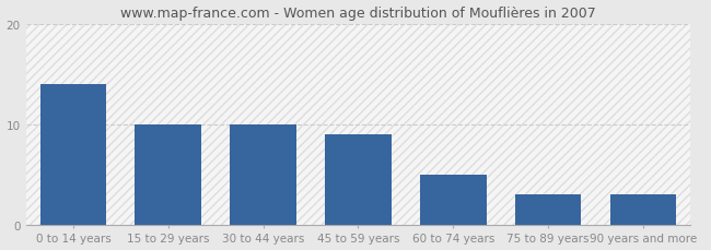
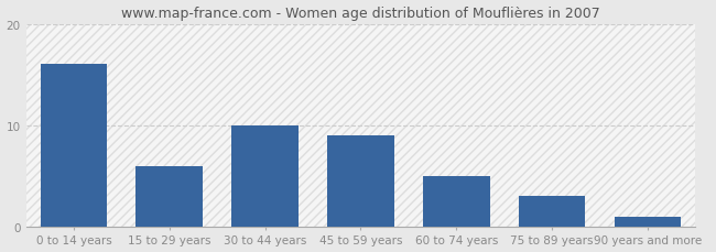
0 to 14 years: 14 -> 16
15 to 29 years: 10 -> 6
90 years and more: 3 -> 1
